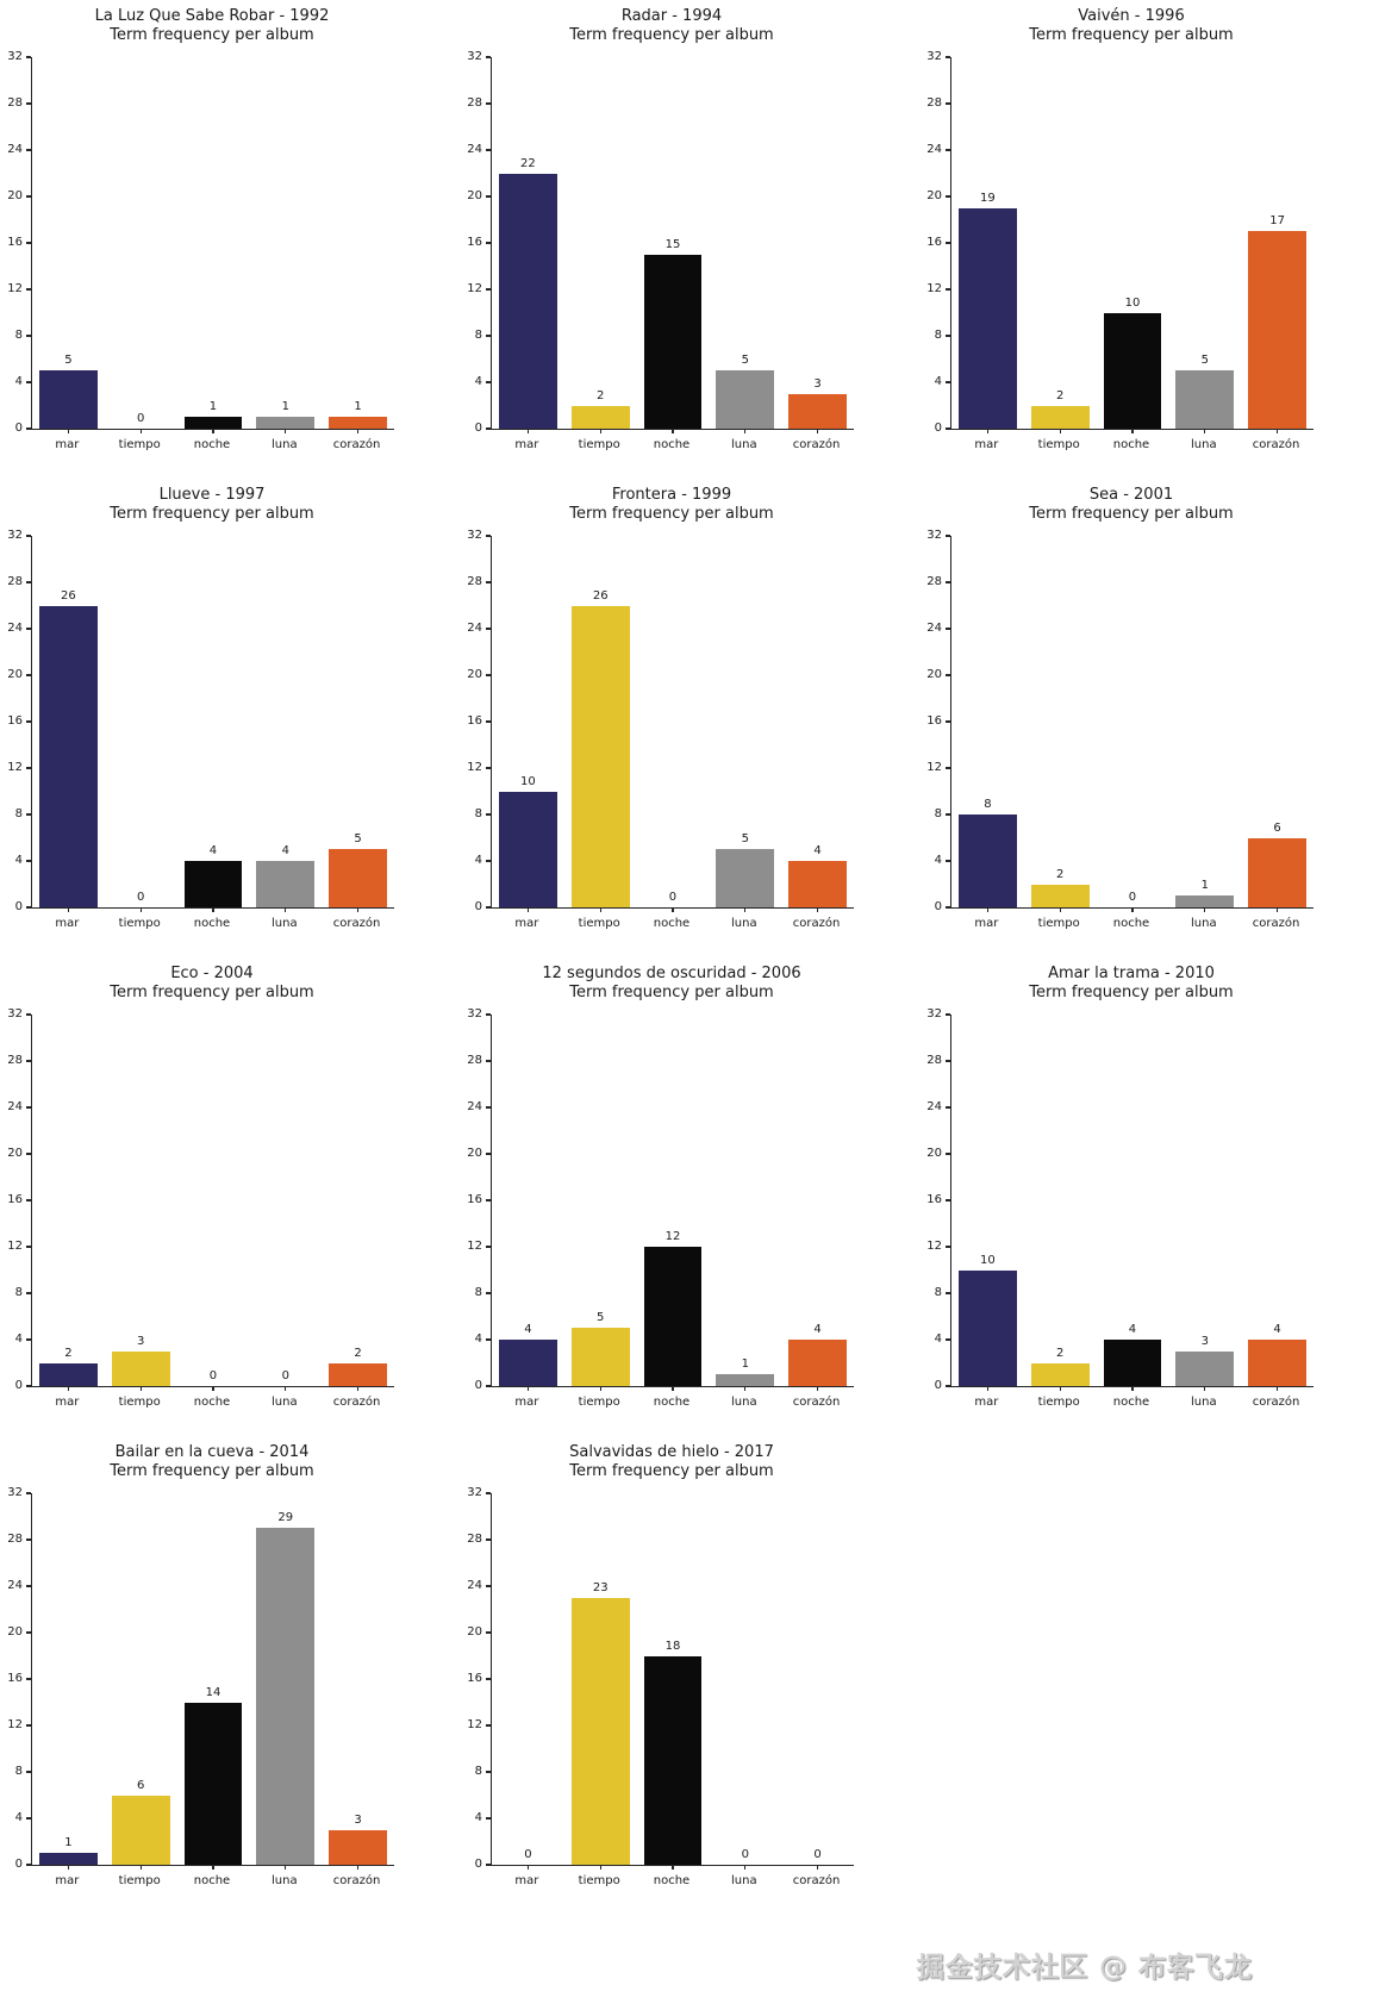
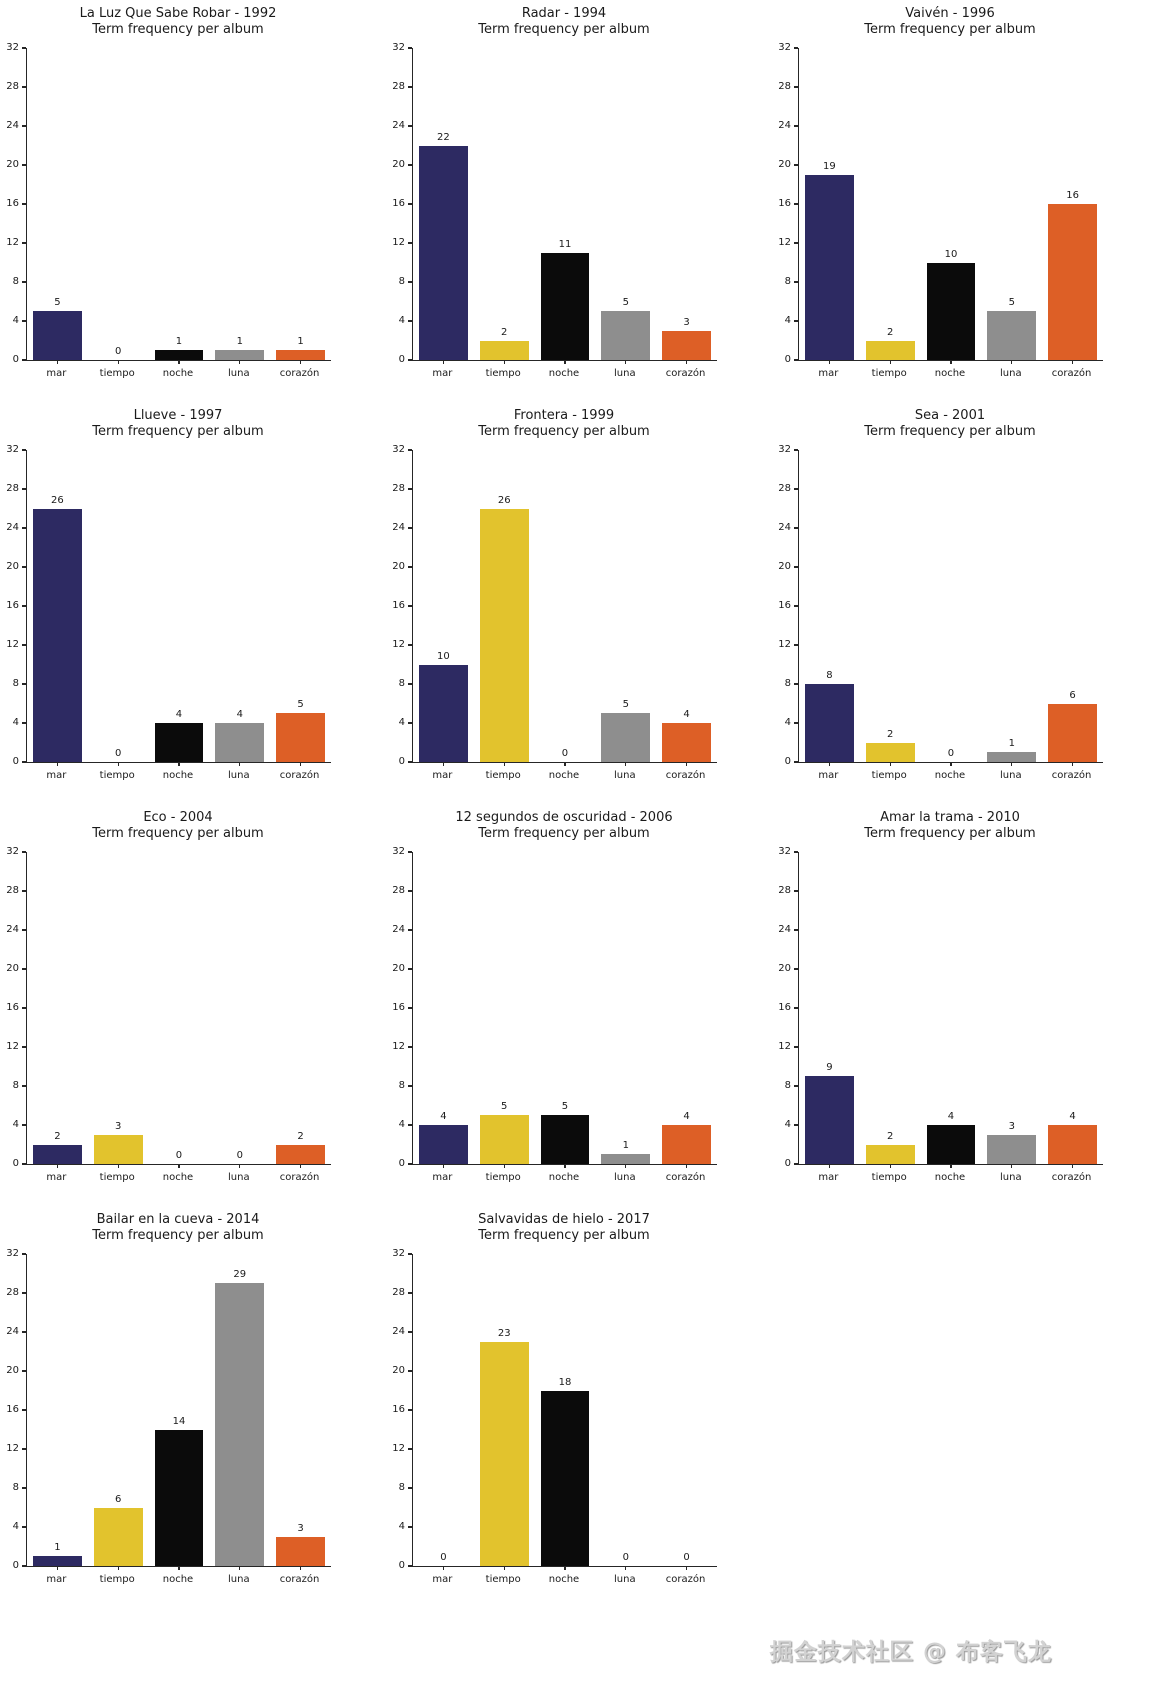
Radar - 1994/noche: 15 -> 11
Vaivén - 1996/corazón: 17 -> 16
12 segundos de oscuridad - 2006/noche: 12 -> 5
Amar la trama - 2010/mar: 10 -> 9
